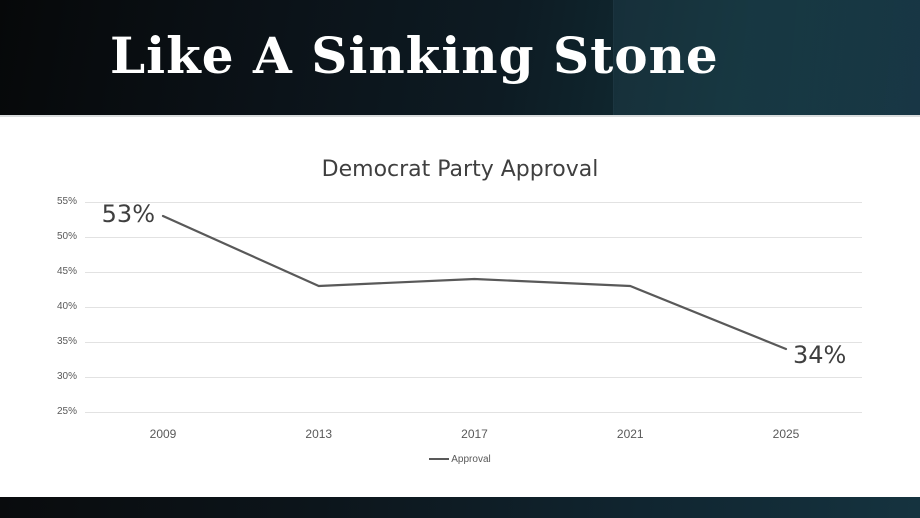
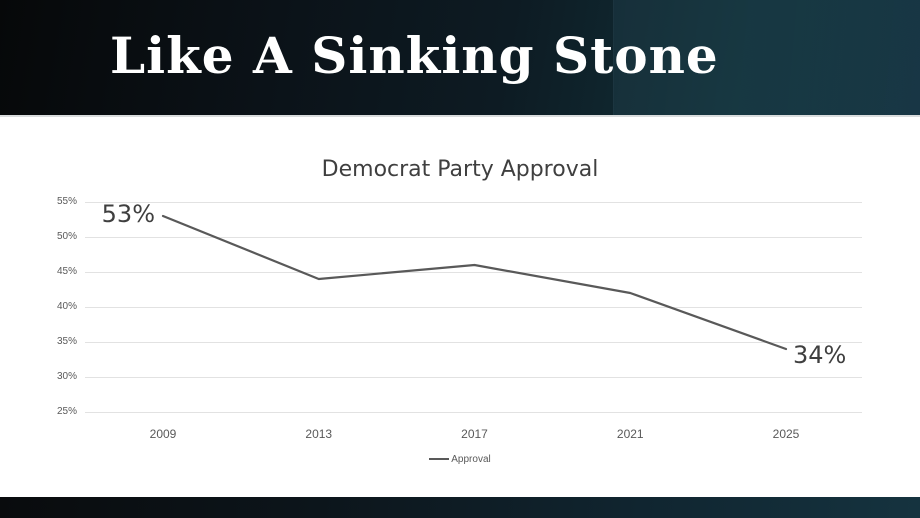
2013: 43% -> 44%
2017: 44% -> 46%
2021: 43% -> 42%
